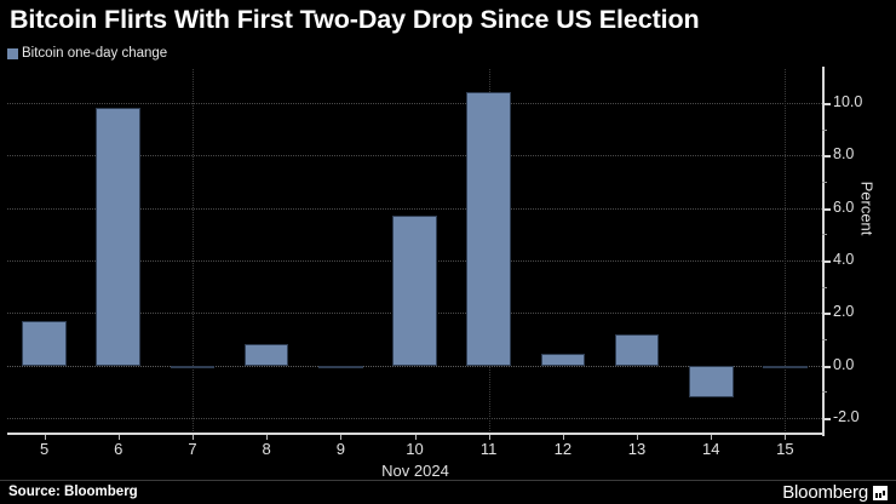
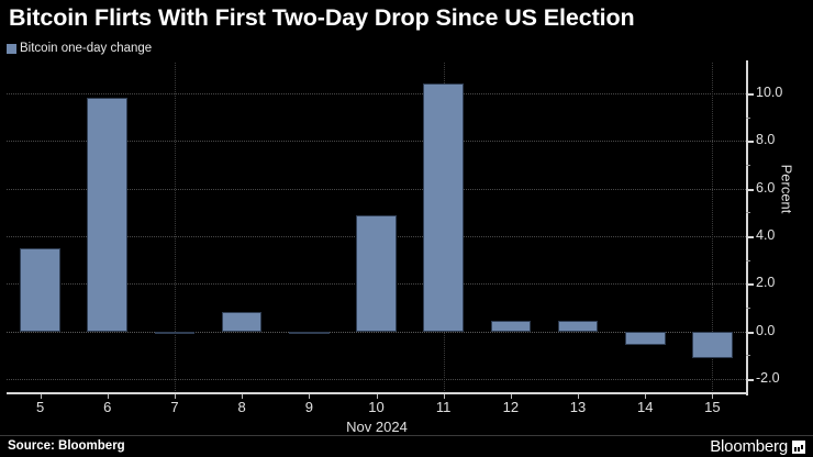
5: 1.7 -> 3.5
10: 5.7 -> 4.9
13: 1.2 -> 0.5
14: -1.2 -> -0.6
15: -0.1 -> -1.1
